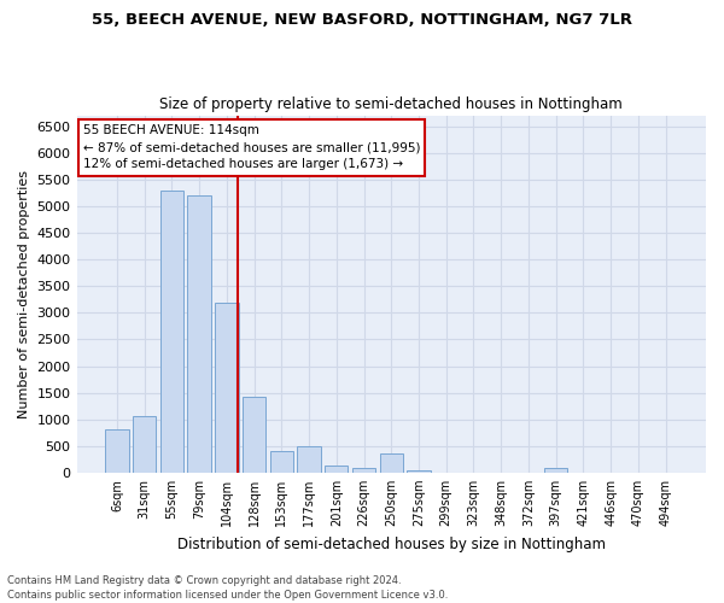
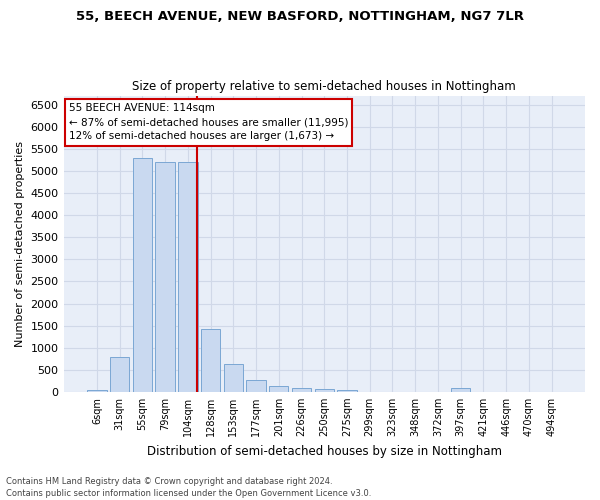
6sqm: 800 -> 50
31sqm: 1050 -> 790
104sqm: 3200 -> 5200
153sqm: 400 -> 640
177sqm: 500 -> 260
250sqm: 350 -> 70
